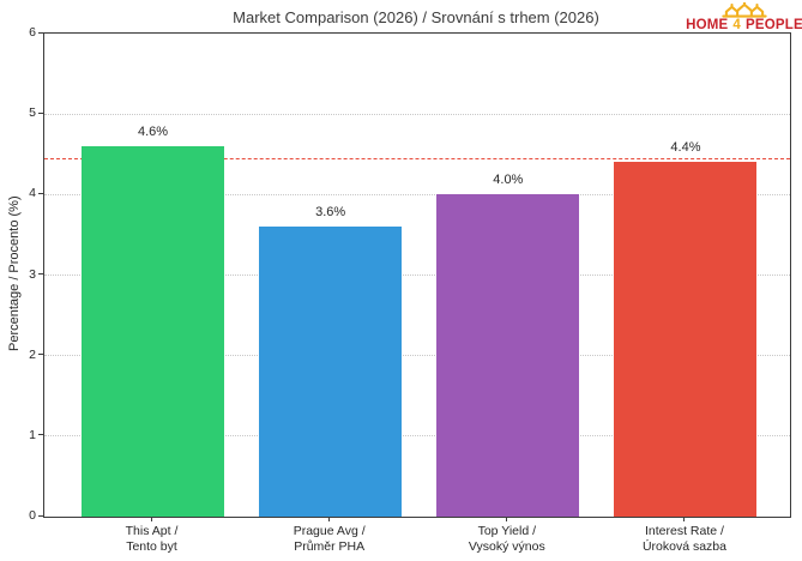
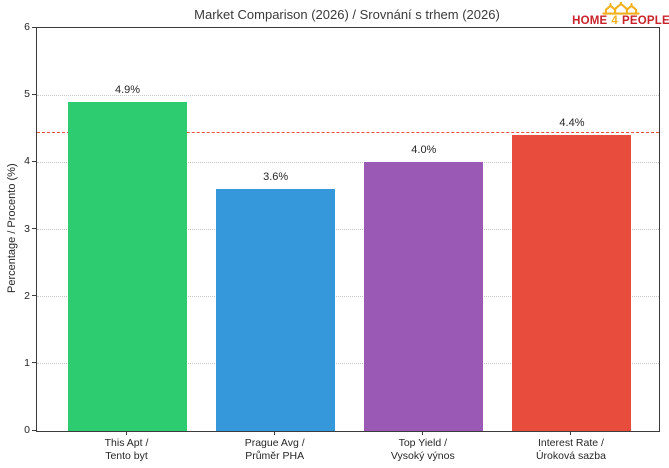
This Apt / Tento byt: 4.6% -> 4.9%
